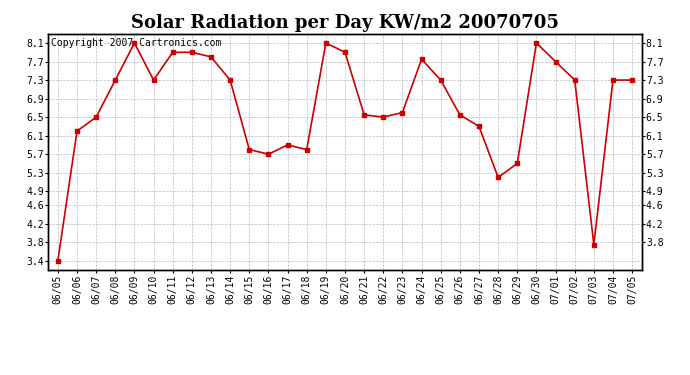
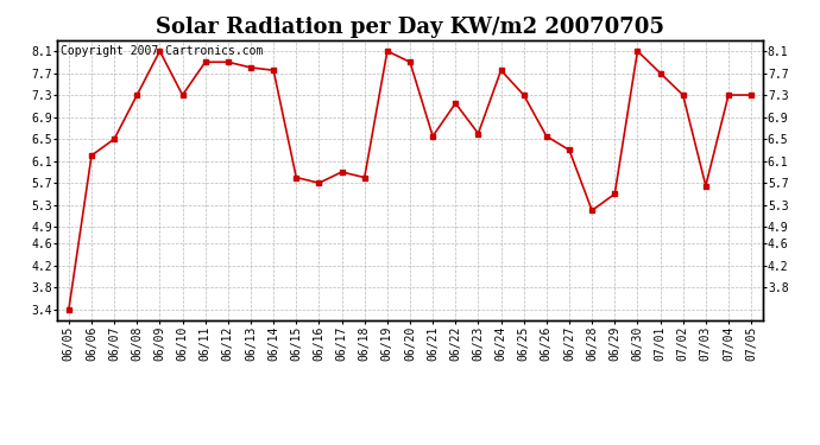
06/14: 7.30 -> 7.75
06/22: 6.50 -> 7.15
07/03: 3.75 -> 5.65
